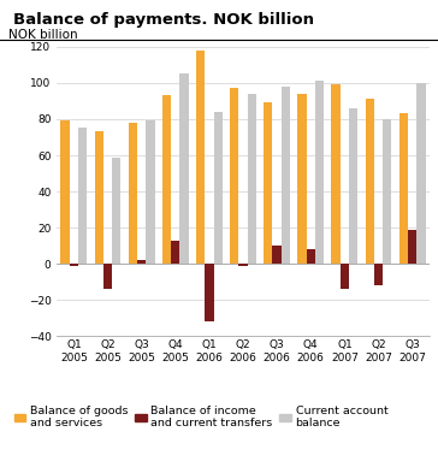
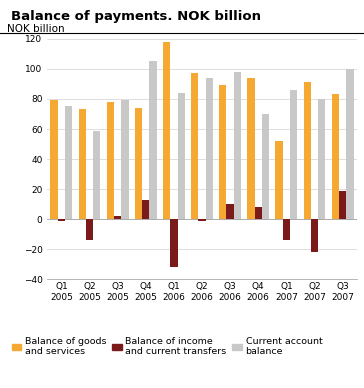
Balance of goods and services/Q4 2005: 93 -> 74
Current account balance/Q4 2006: 101 -> 70
Balance of goods and services/Q1 2007: 99 -> 52
Balance of income and current transfers/Q2 2007: -12 -> -22
